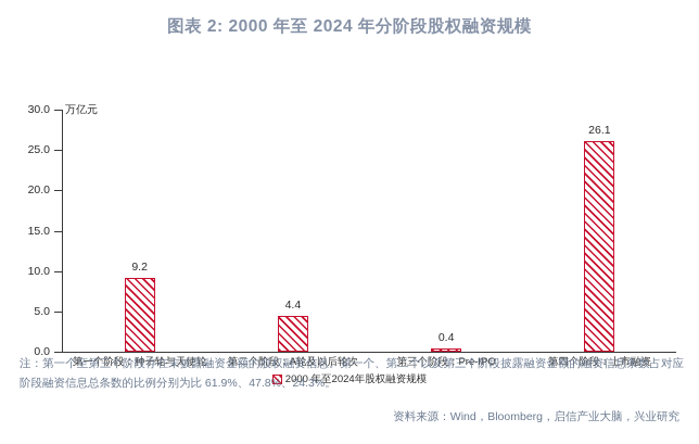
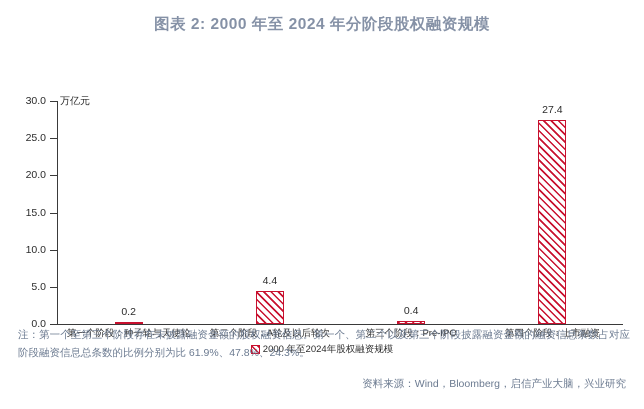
第一个阶段：种子轮与天使轮: 9.2 -> 0.2
第四个阶段：上市融资: 26.1 -> 27.4
